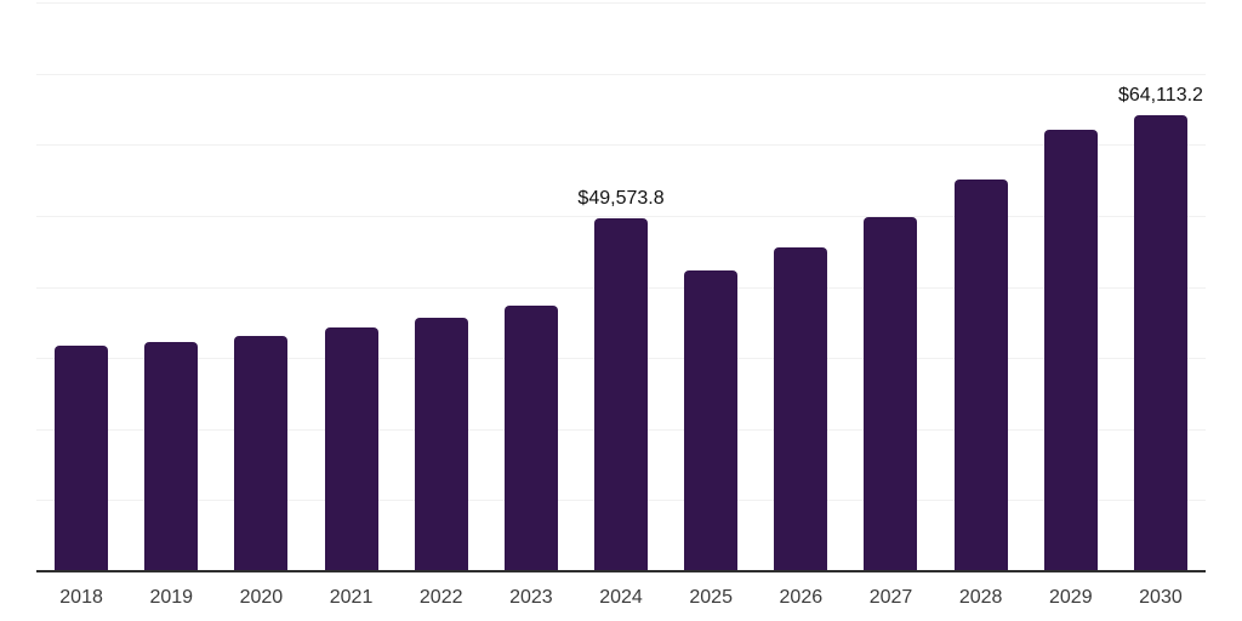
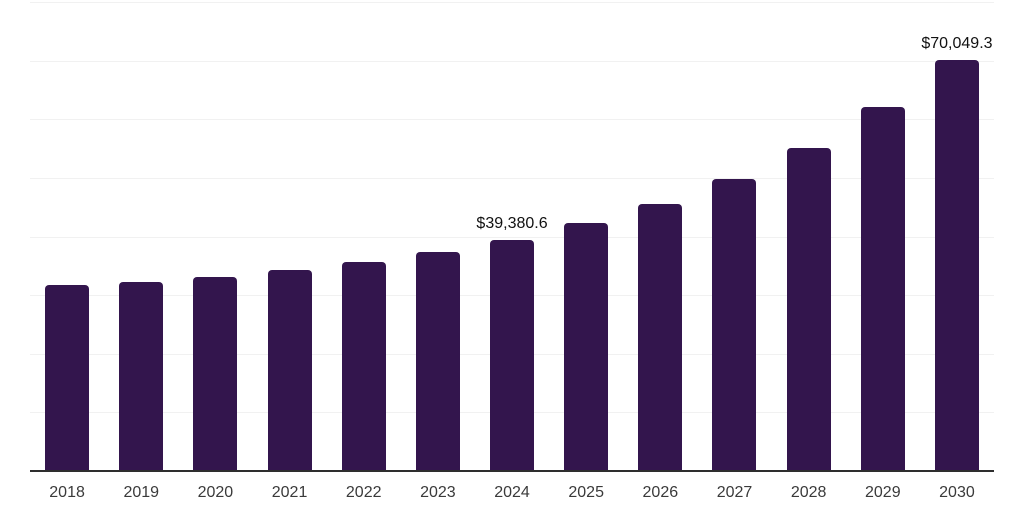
2024: $49,573.8 -> $39,380.6
2030: $64,113.2 -> $70,049.3
